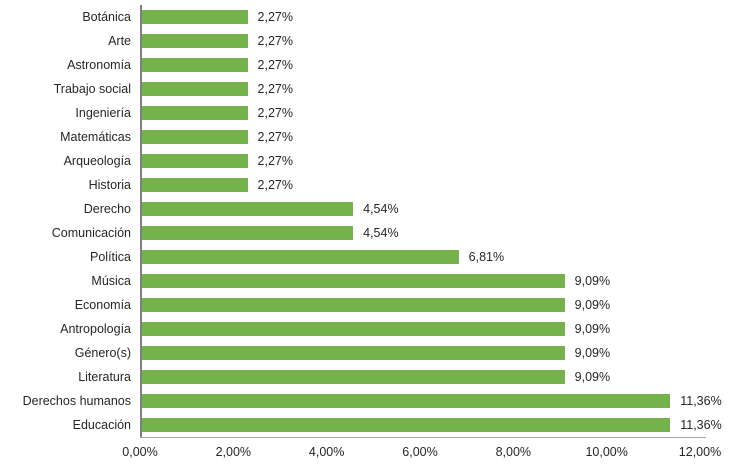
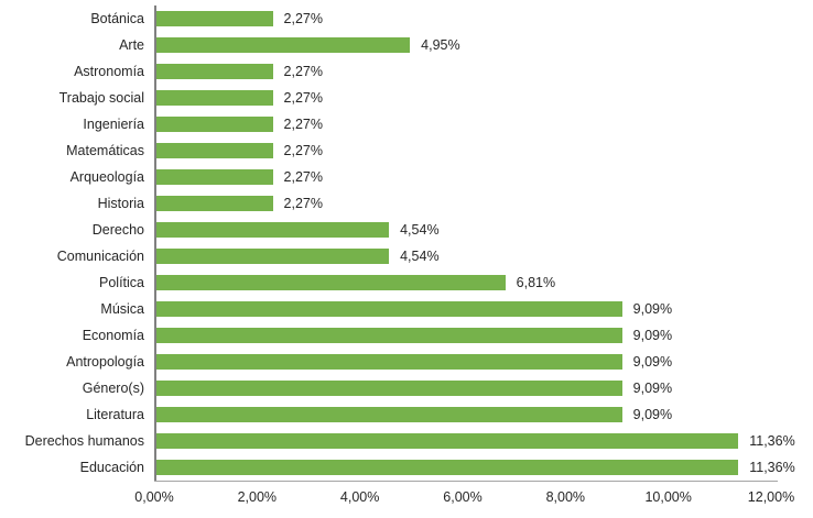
Arte: 2,27% -> 4,95%
